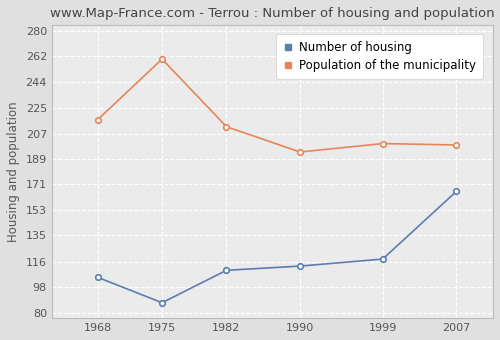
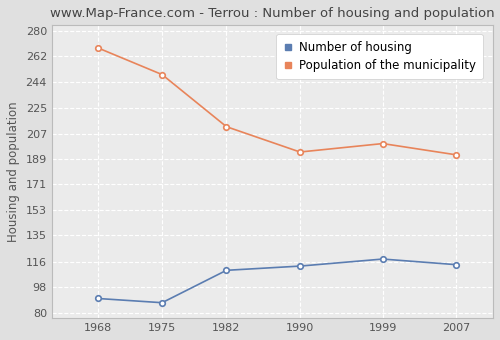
Number of housing/1968: 105 -> 90
Population of the municipality/1968: 217 -> 268
Population of the municipality/1975: 260 -> 249
Number of housing/2007: 166 -> 114
Population of the municipality/2007: 199 -> 192
